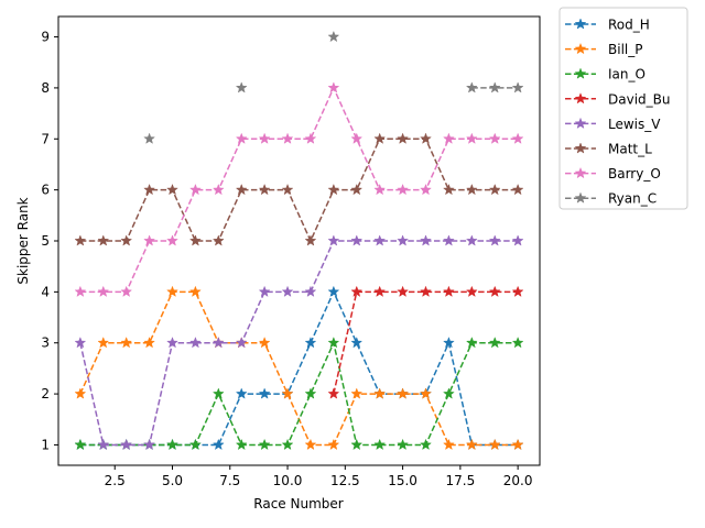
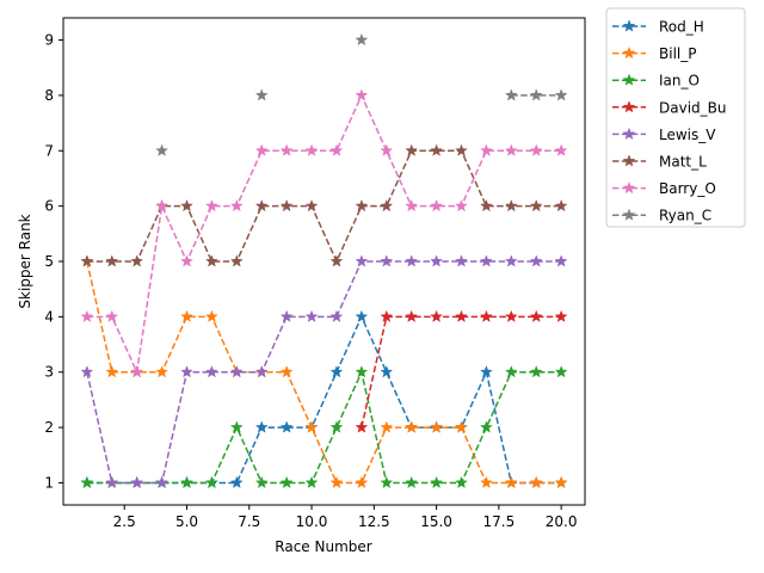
Bill_P/1: 2 -> 5
Barry_O/3: 4 -> 3
Barry_O/4: 5 -> 6
